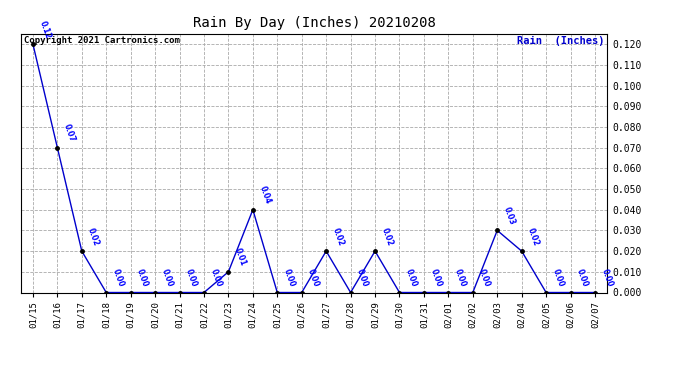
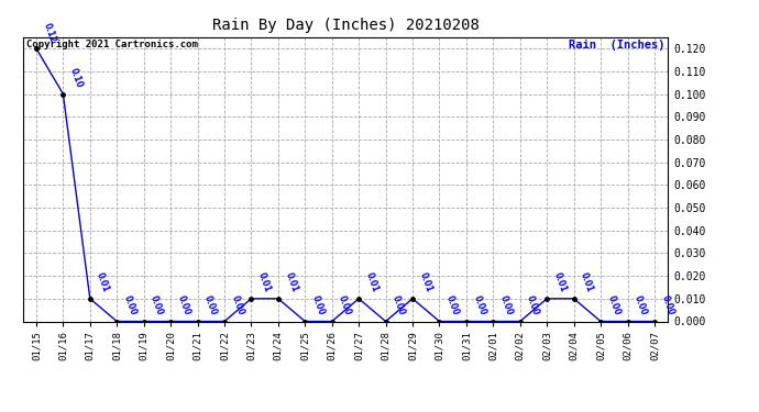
01/16: 0.07 -> 0.10
01/17: 0.02 -> 0.01
01/24: 0.04 -> 0.01
01/27: 0.02 -> 0.01
01/29: 0.02 -> 0.01
02/03: 0.03 -> 0.01
02/04: 0.02 -> 0.01
